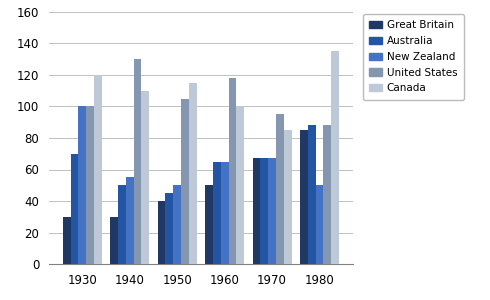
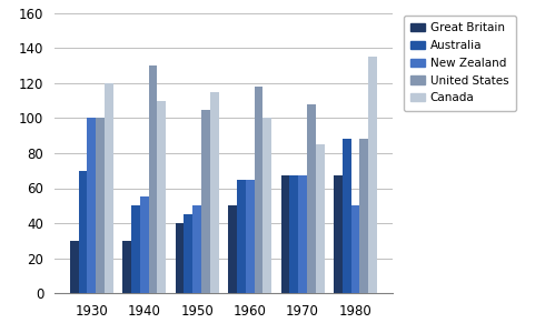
United States/1970: 95 -> 108
Great Britain/1980: 85 -> 67
